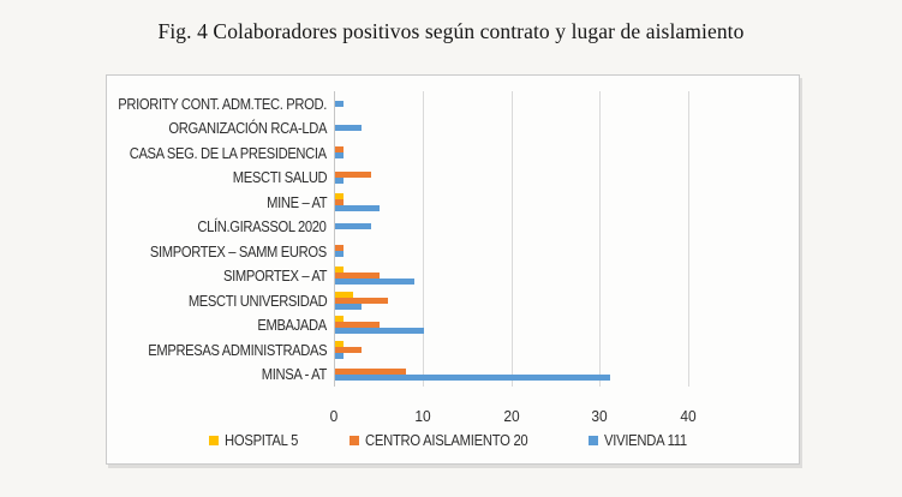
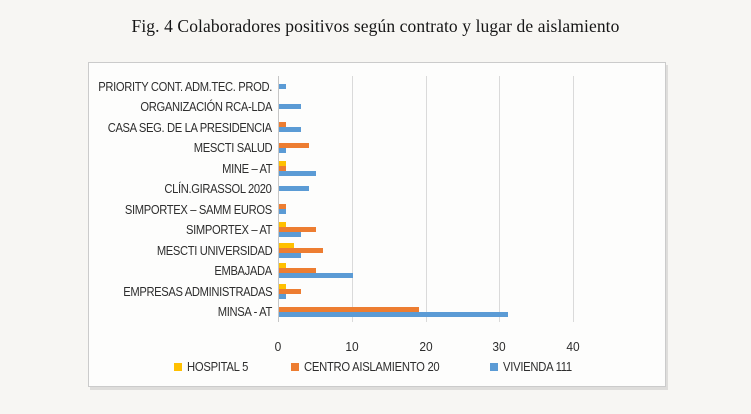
VIVIENDA 111/CASA SEG. DE LA PRESIDENCIA: 1 -> 3
VIVIENDA 111/SIMPORTEX – AT: 9 -> 3
CENTRO AISLAMIENTO 20/MINSA - AT: 8 -> 19
